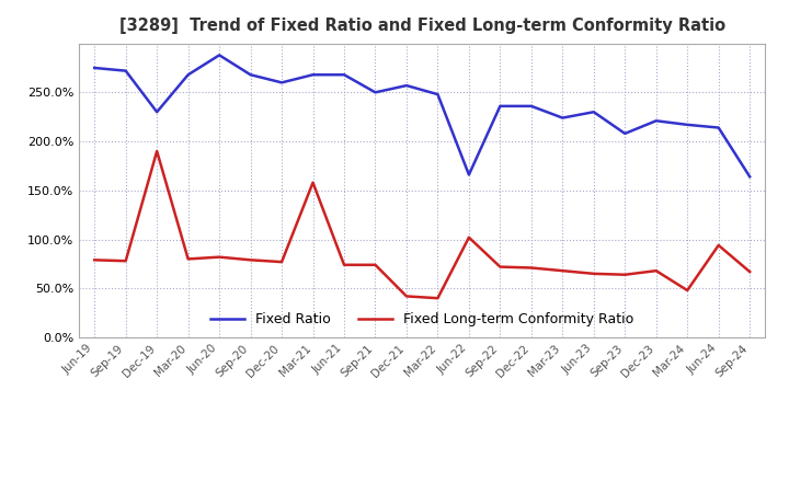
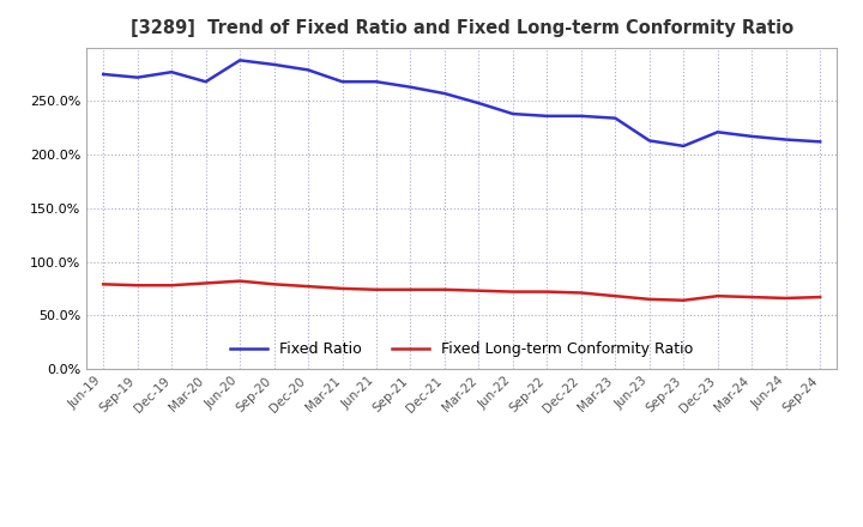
Fixed Ratio/Dec-19: 230% -> 277%
Fixed Long-term Conformity Ratio/Dec-19: 190% -> 78%
Fixed Ratio/Sep-20: 268% -> 284%
Fixed Ratio/Dec-20: 260% -> 279%
Fixed Long-term Conformity Ratio/Mar-21: 158% -> 75%
Fixed Ratio/Sep-21: 250% -> 263%
Fixed Long-term Conformity Ratio/Dec-21: 42% -> 74%
Fixed Long-term Conformity Ratio/Mar-22: 40% -> 73%
Fixed Ratio/Jun-22: 166% -> 238%
Fixed Long-term Conformity Ratio/Jun-22: 102% -> 72%
Fixed Ratio/Mar-23: 224% -> 234%
Fixed Ratio/Jun-23: 230% -> 213%
Fixed Long-term Conformity Ratio/Mar-24: 48% -> 67%
Fixed Long-term Conformity Ratio/Jun-24: 94% -> 66%
Fixed Ratio/Sep-24: 164% -> 212%
